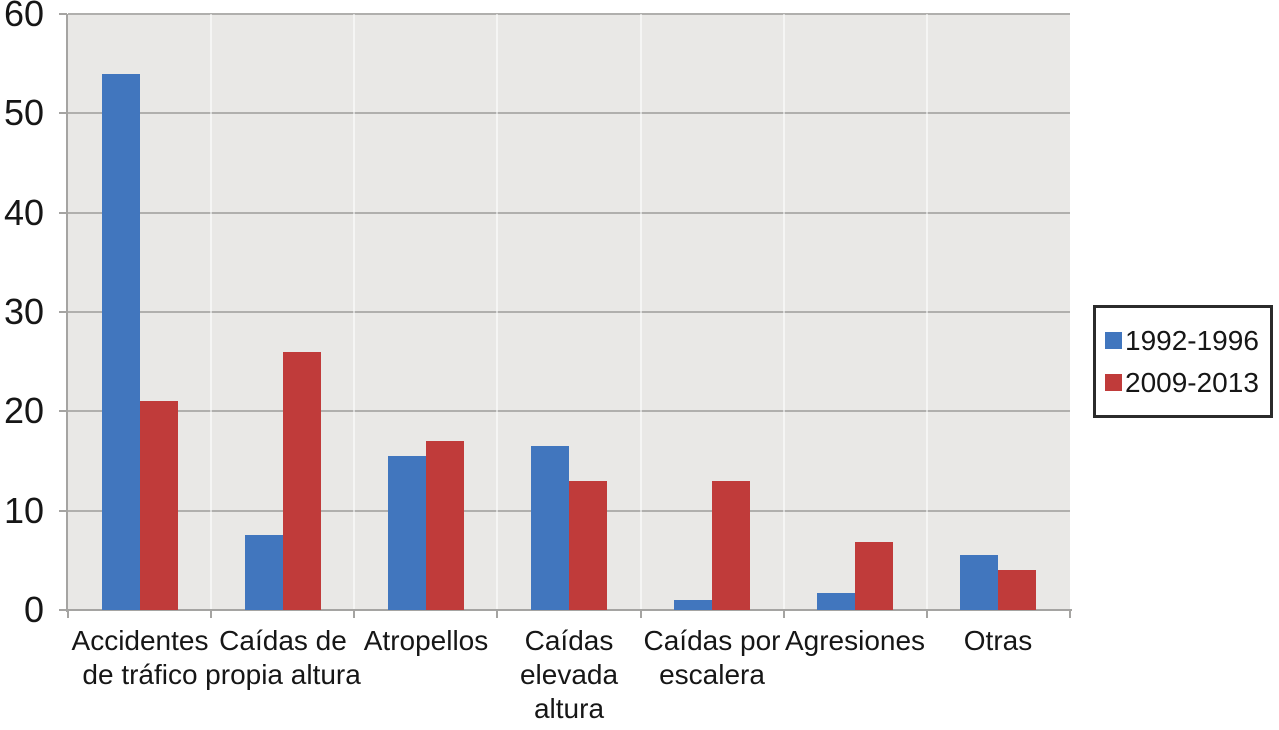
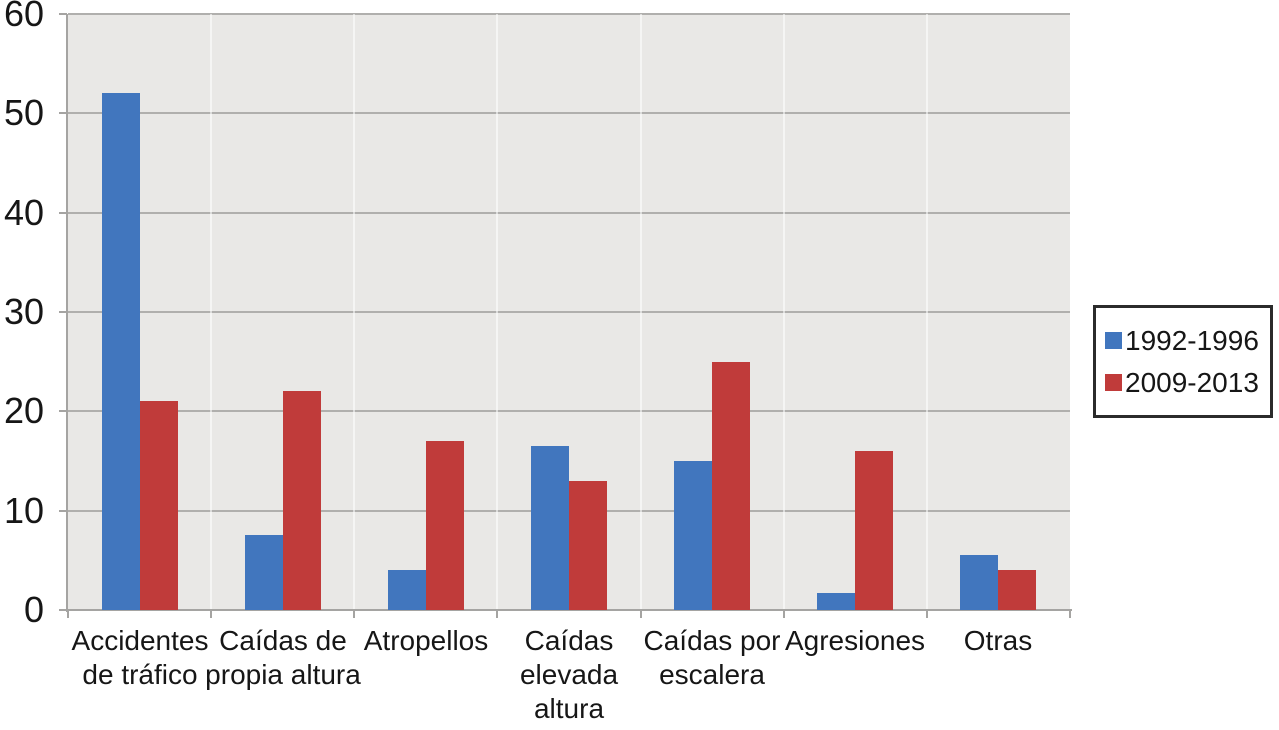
1992-1996/Accidentes de tráfico: 54 -> 52
2009-2013/Caídas de propia altura: 26 -> 22
1992-1996/Atropellos: 16 -> 4
1992-1996/Caídas por escalera: 1 -> 15
2009-2013/Caídas por escalera: 13 -> 25
2009-2013/Agresiones: 7 -> 16
